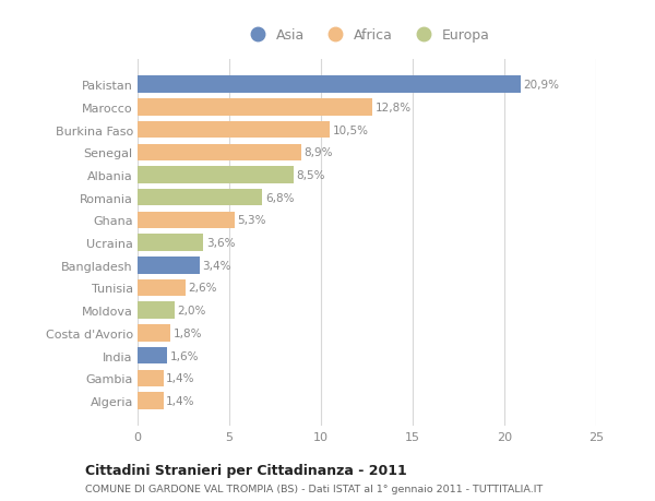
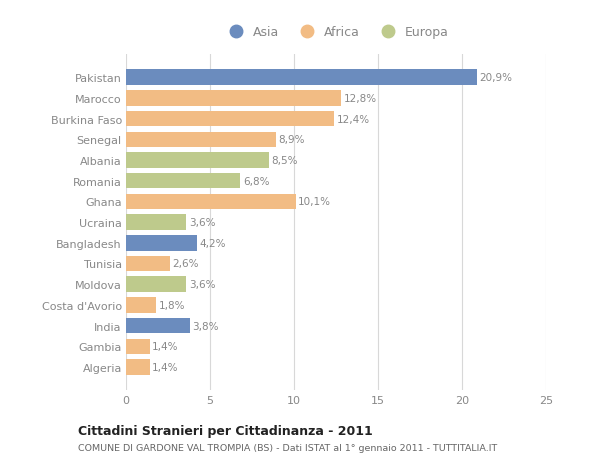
Burkina Faso: 10,5% -> 12,4%
Ghana: 5,3% -> 10,1%
Bangladesh: 3,4% -> 4,2%
Moldova: 2,0% -> 3,6%
India: 1,6% -> 3,8%
